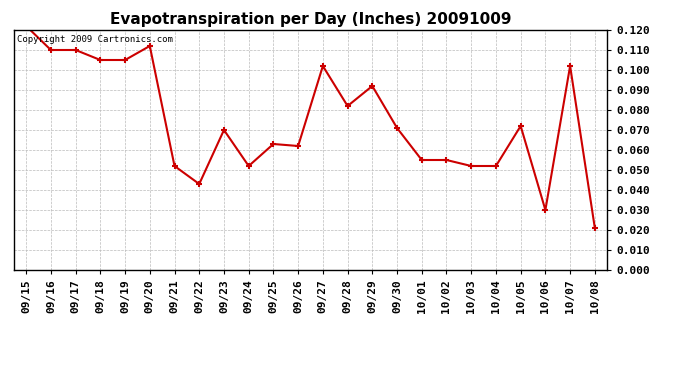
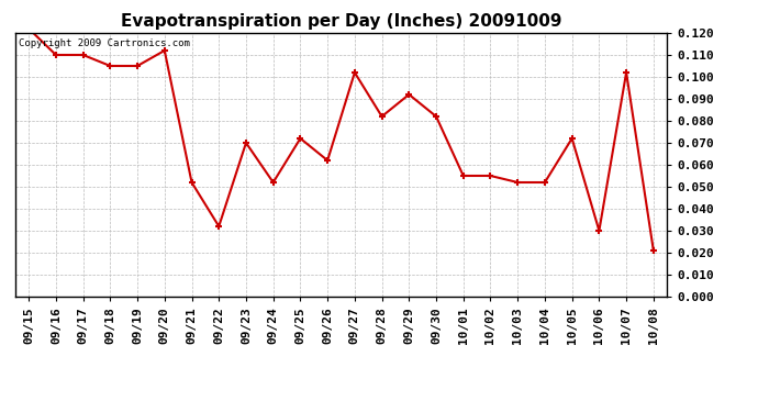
09/22: 0.043 -> 0.032
09/25: 0.063 -> 0.072
09/30: 0.071 -> 0.082
